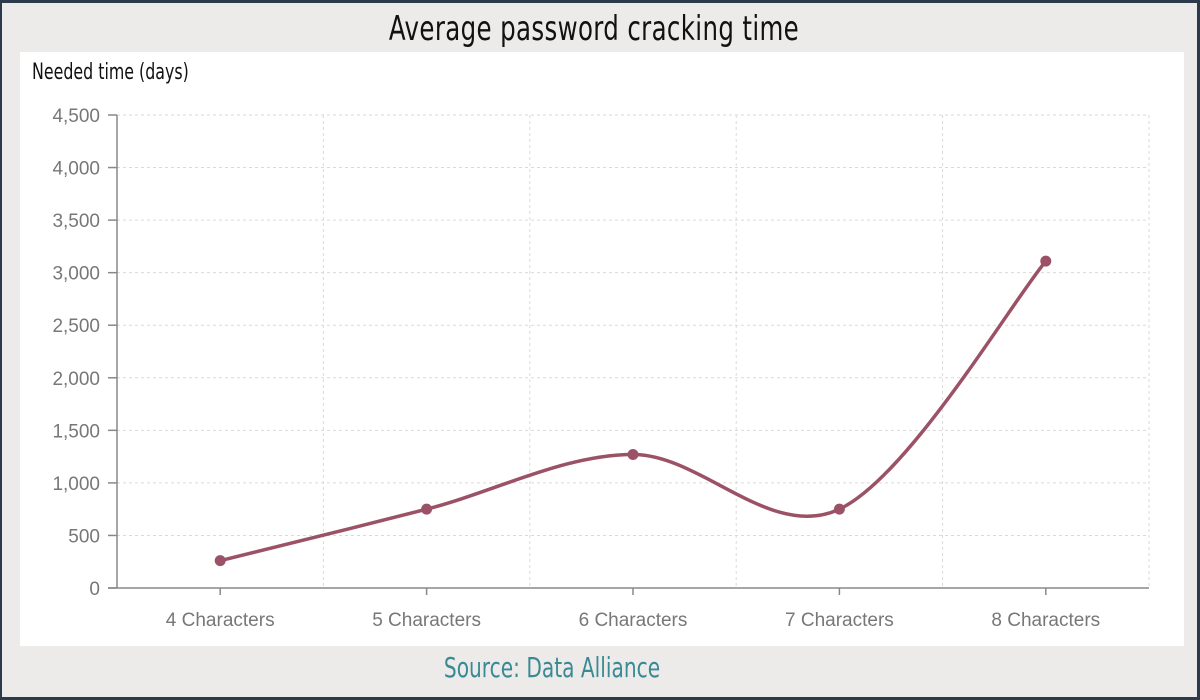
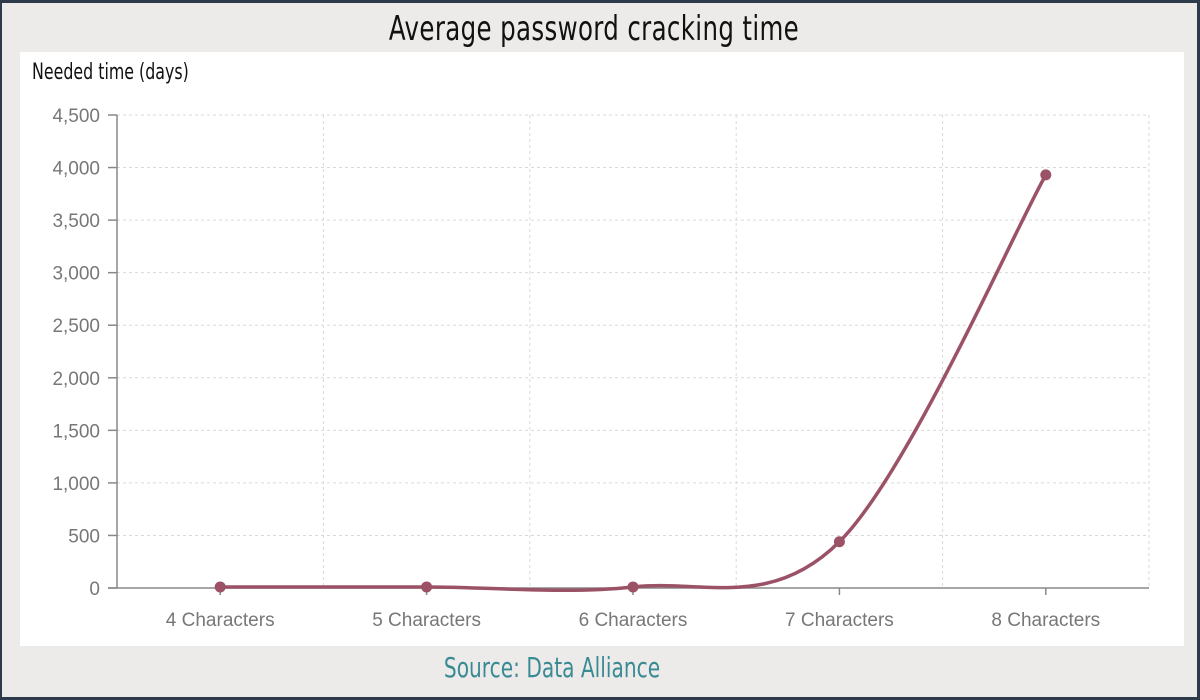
4 Characters: 260 -> 10
5 Characters: 750 -> 10
6 Characters: 1270 -> 10
7 Characters: 750 -> 440
8 Characters: 3110 -> 3930
